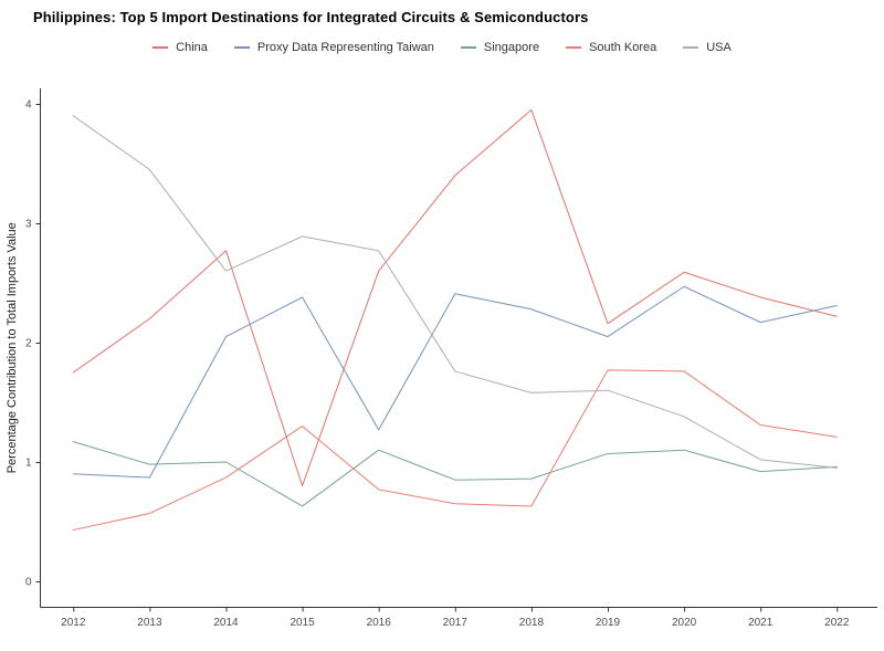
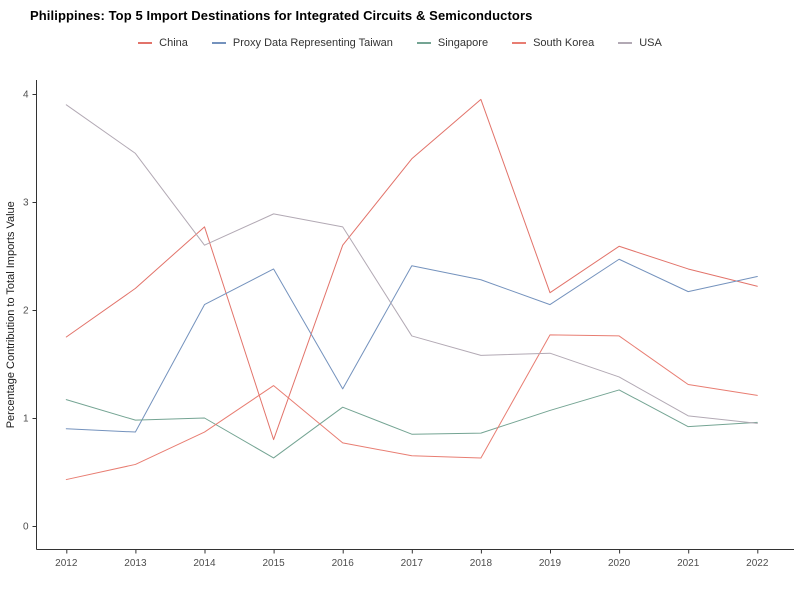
Singapore/2020: 1.10 -> 1.26
